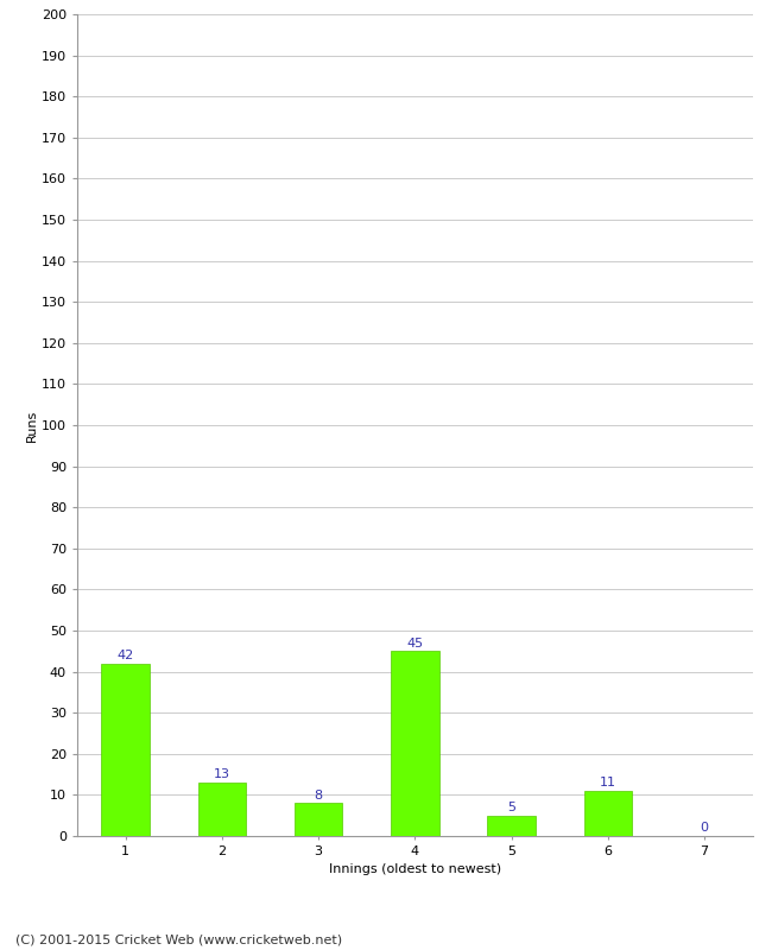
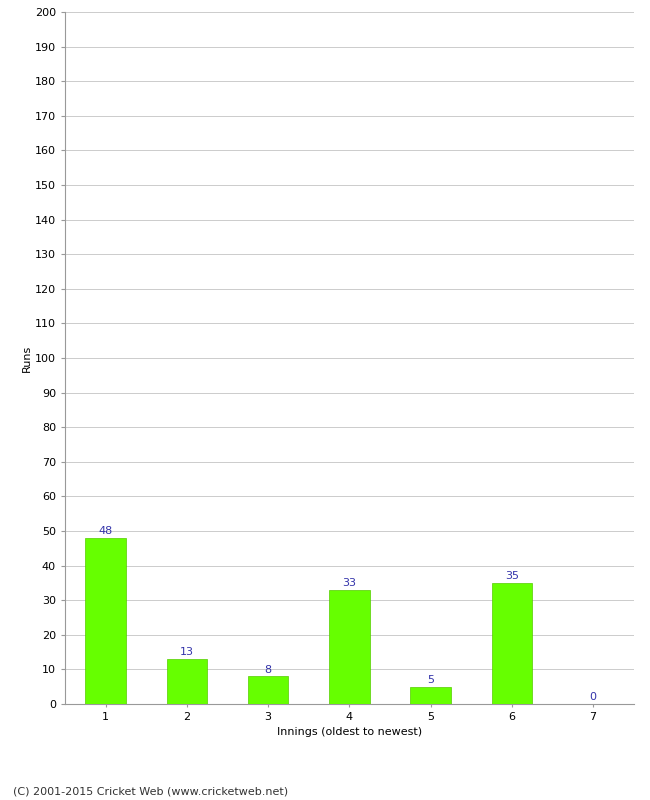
1: 42 -> 48
4: 45 -> 33
6: 11 -> 35
